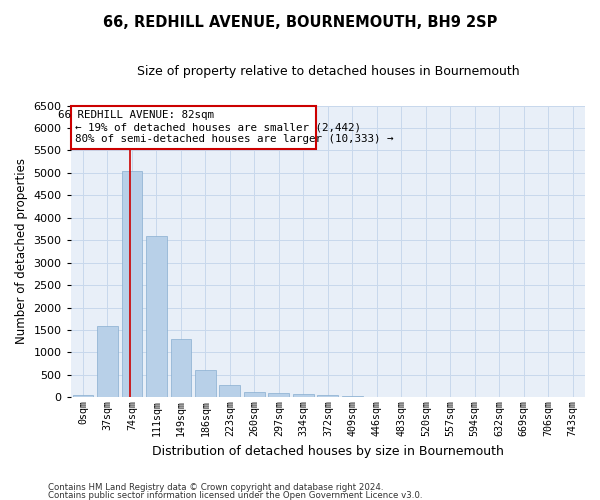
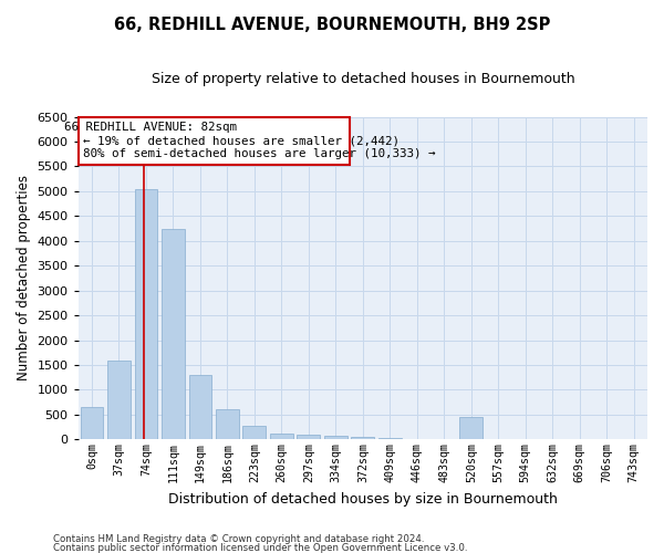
0sqm: 50 -> 650
111sqm: 3600 -> 4250
520sqm: 0 -> 450
